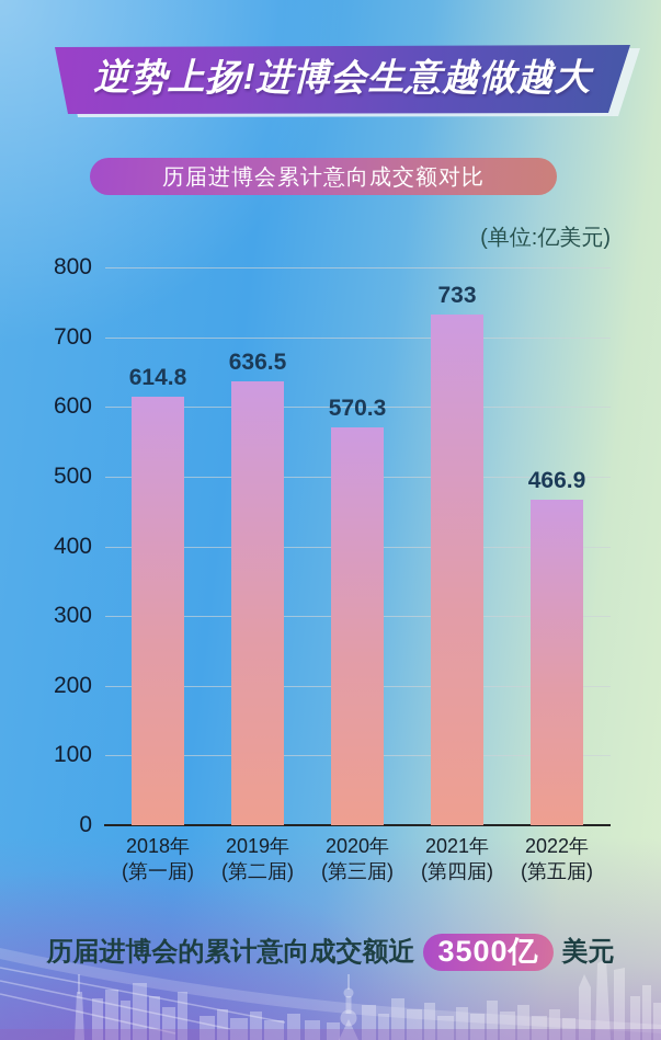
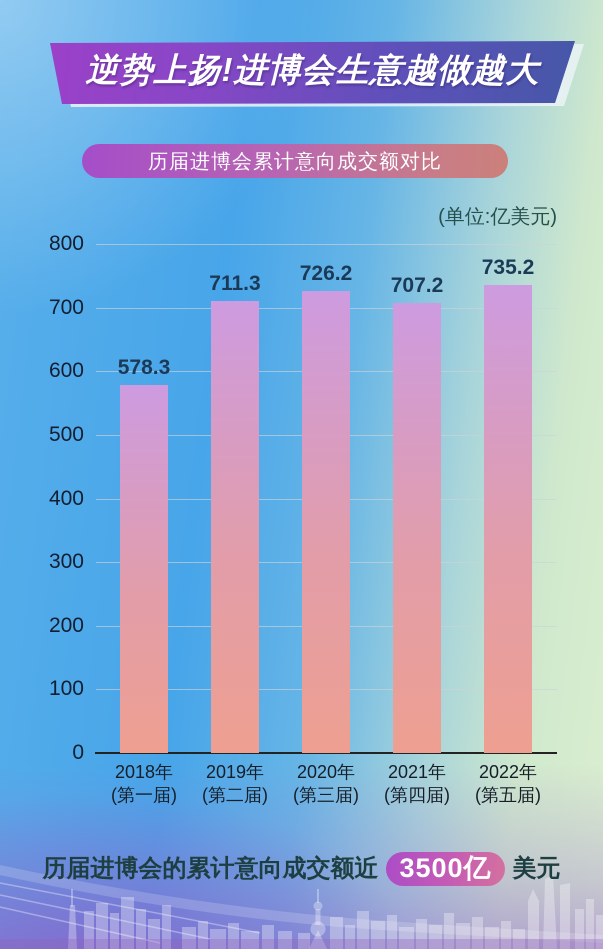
2018年: 614.8 -> 578.3
2019年: 636.5 -> 711.3
2020年: 570.3 -> 726.2
2021年: 733 -> 707.2
2022年: 466.9 -> 735.2
